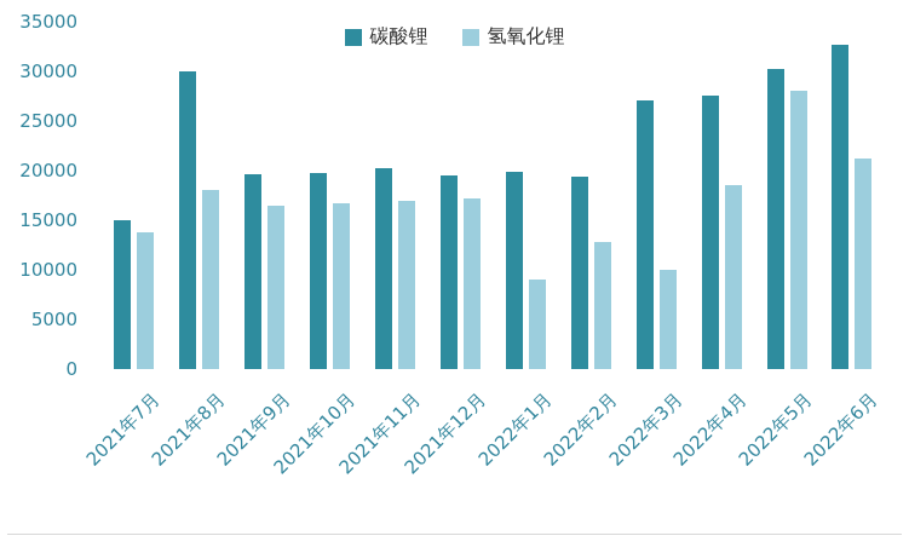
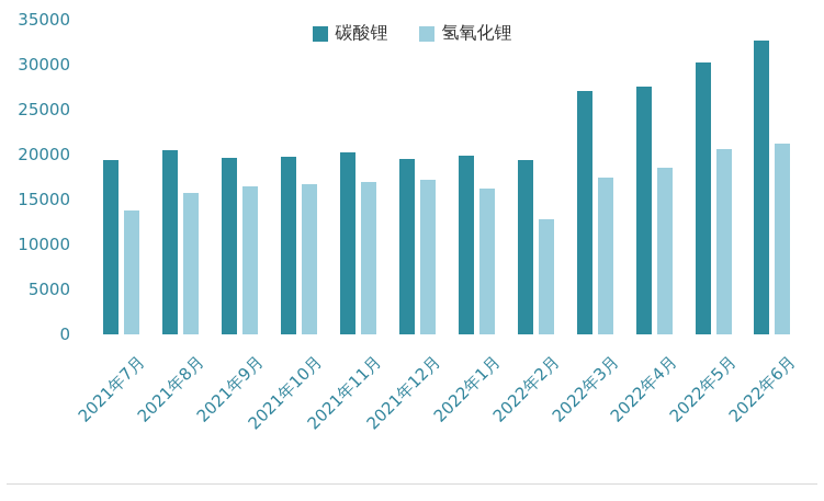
碳酸锂/2021年7月: 15000 -> 19000
碳酸锂/2021年8月: 30000 -> 20000
氢氧化锂/2021年8月: 18000 -> 16000
氢氧化锂/2022年1月: 9000 -> 16000
氢氧化锂/2022年3月: 10000 -> 18000
氢氧化锂/2022年5月: 28000 -> 21000
